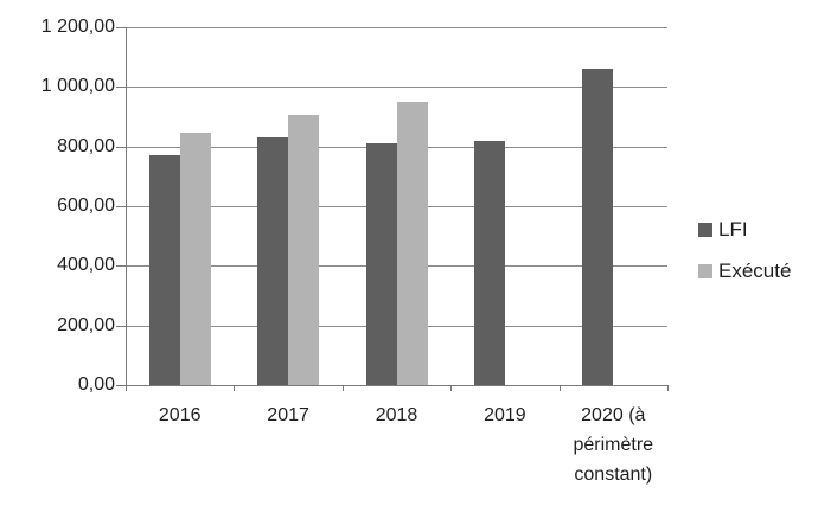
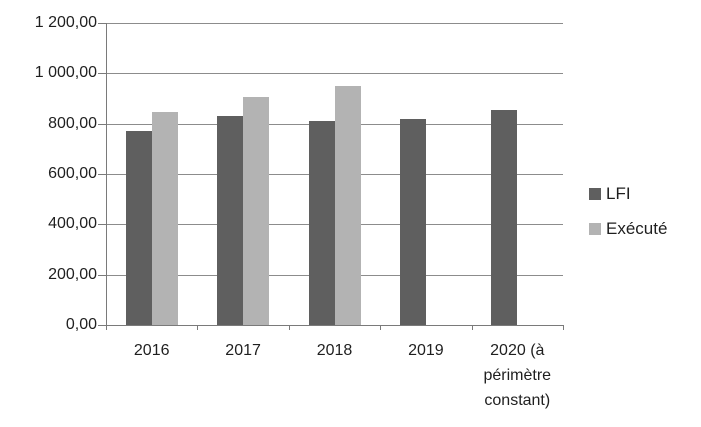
LFI/2020 (à périmètre constant): 1060 -> 860
